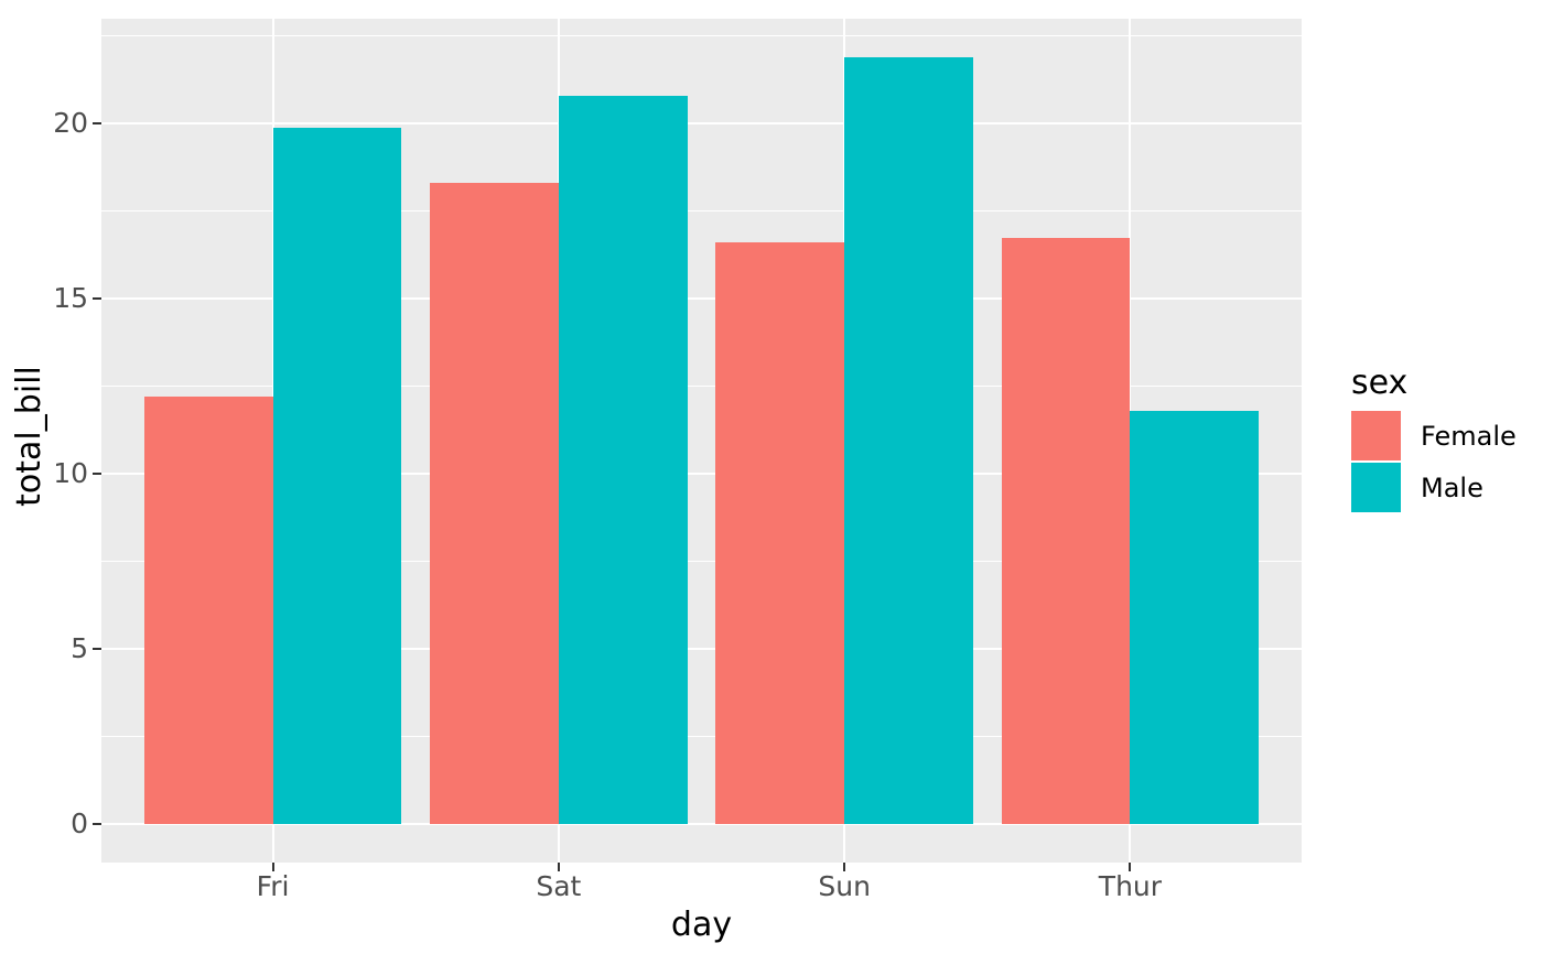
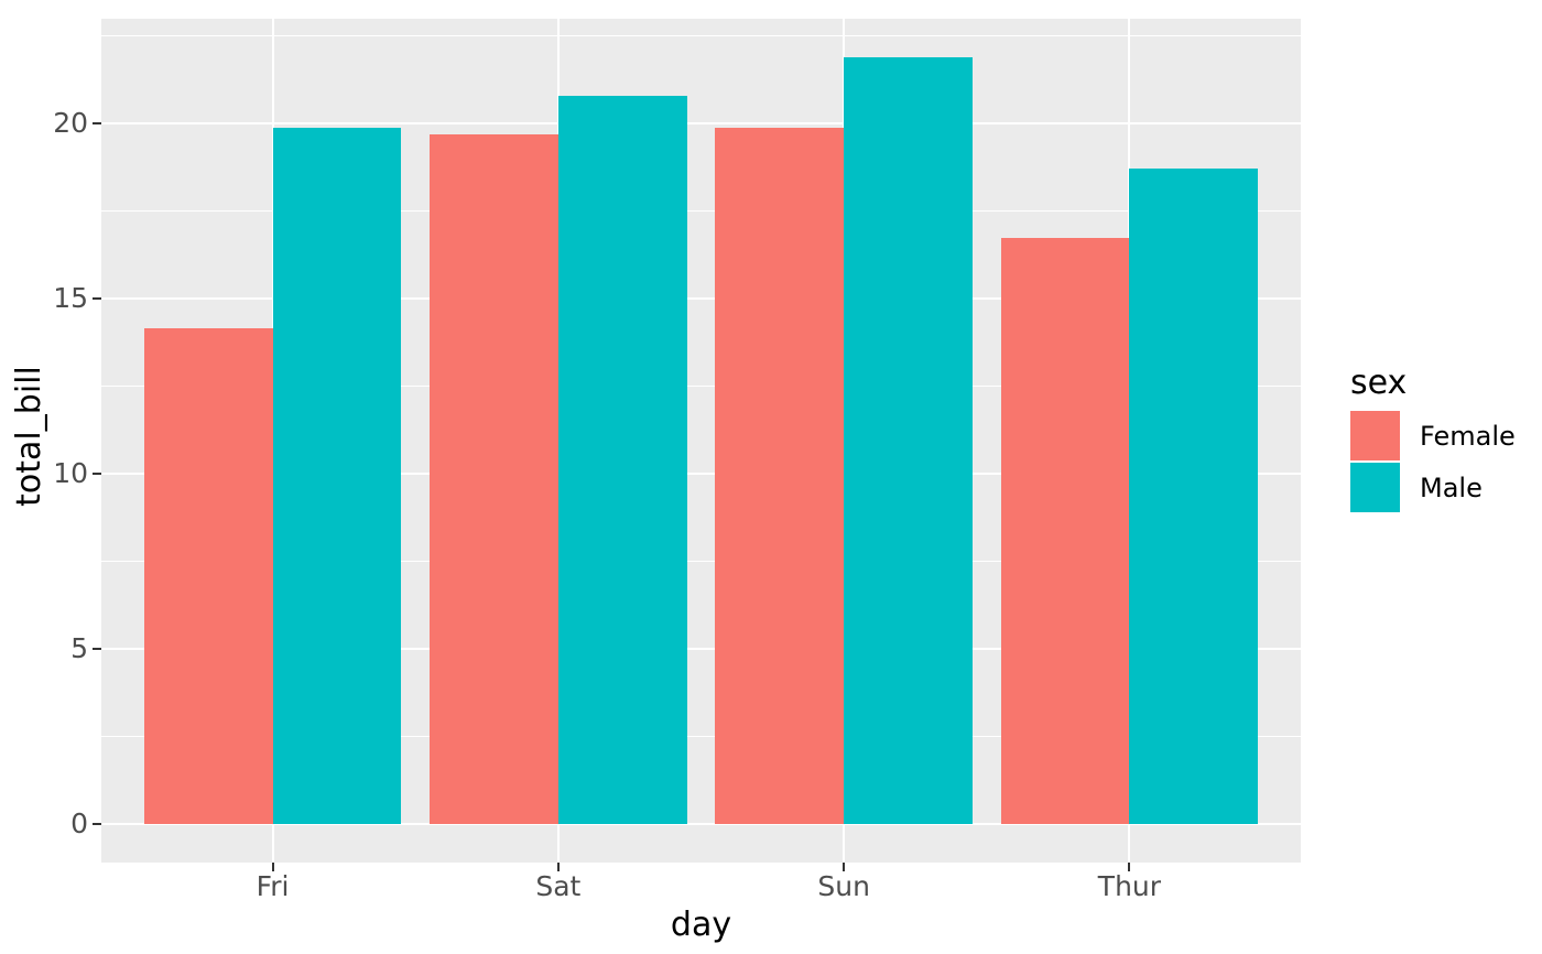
Female/Fri: 12.2 -> 14.2
Female/Sat: 18.3 -> 19.7
Female/Sun: 16.6 -> 19.9
Male/Thur: 11.8 -> 18.7
